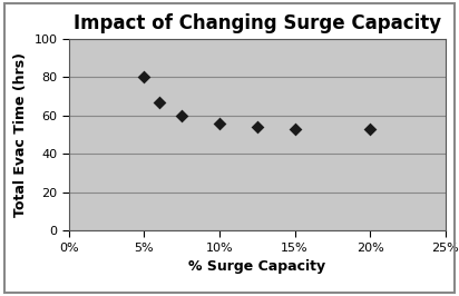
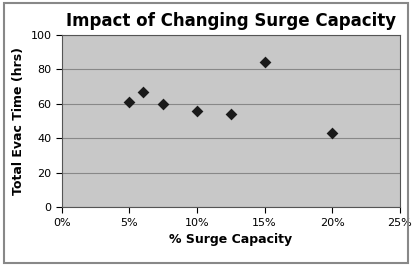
5%: 80 -> 61
15%: 53 -> 84
20%: 53 -> 43
